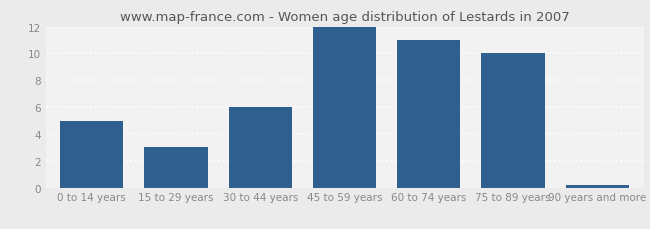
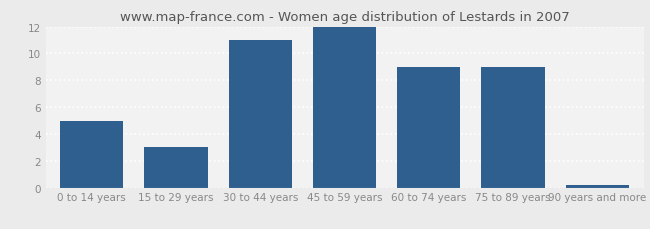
30 to 44 years: 6.0 -> 11.0
60 to 74 years: 11.0 -> 9.0
75 to 89 years: 10.0 -> 9.0
